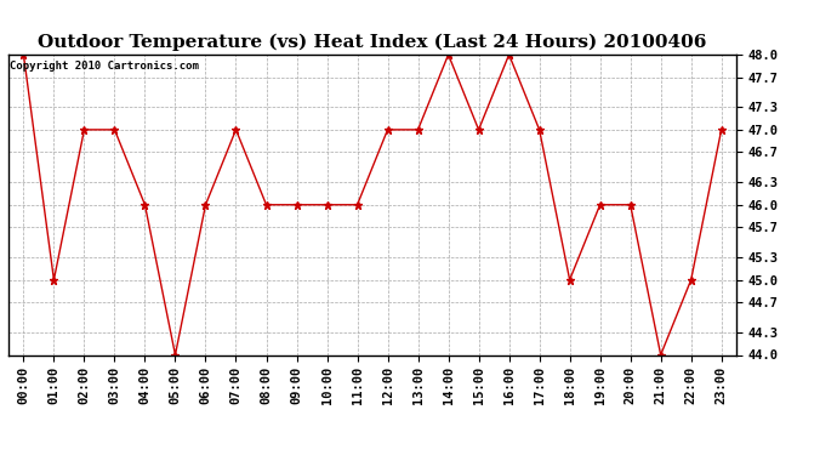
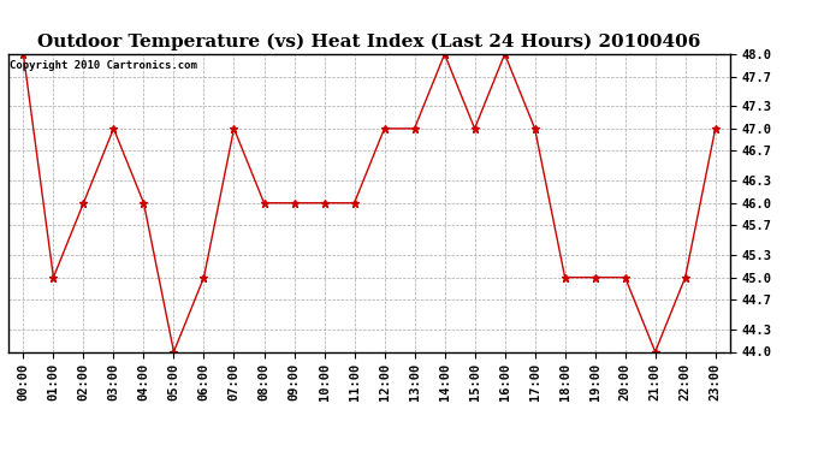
02:00: 47 -> 46
06:00: 46 -> 45
19:00: 46 -> 45
20:00: 46 -> 45
